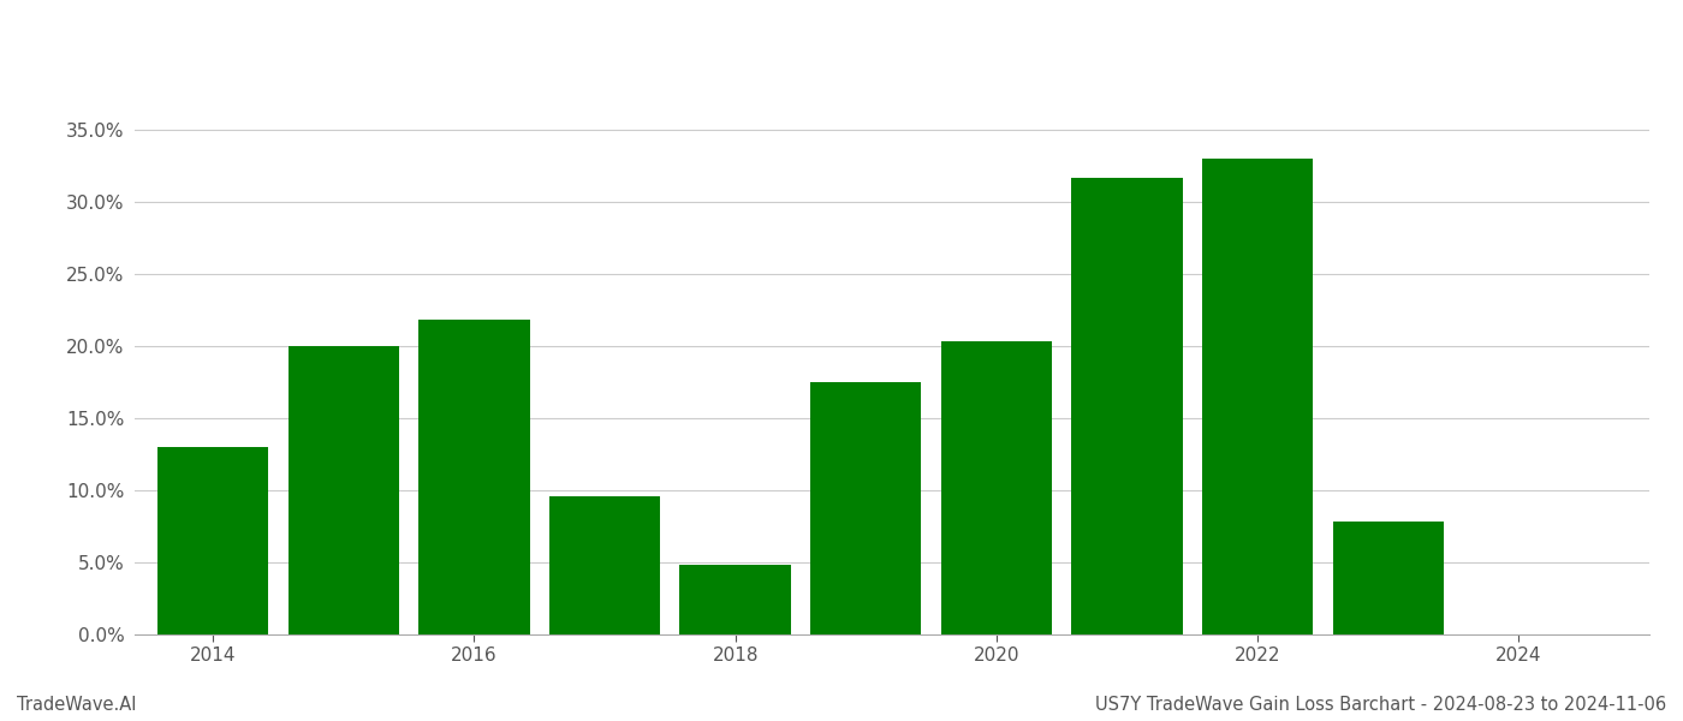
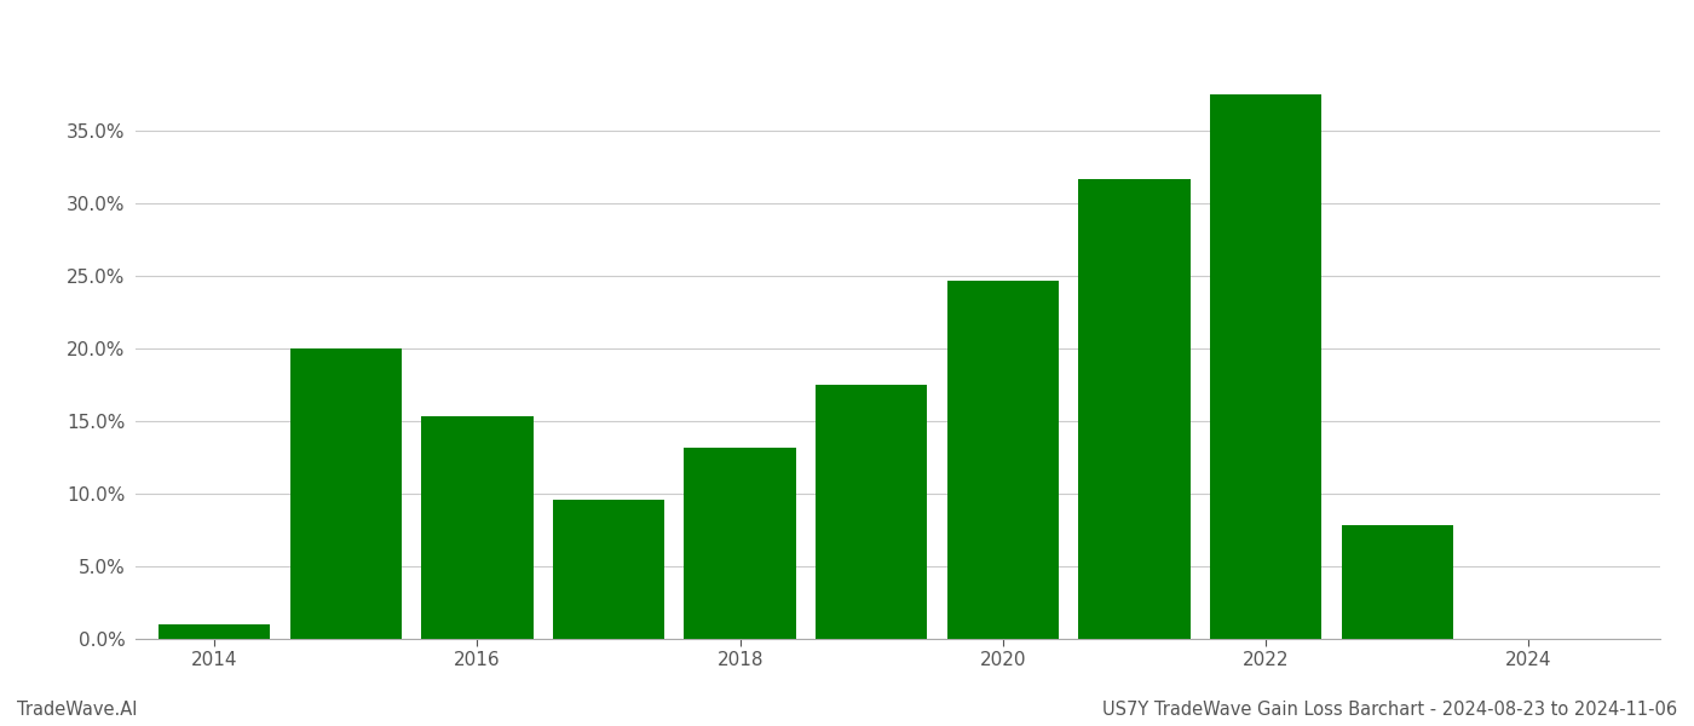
2014: 13.0% -> 1.0%
2016: 21.8% -> 15.3%
2018: 4.8% -> 13.2%
2020: 20.3% -> 24.7%
2022: 33.0% -> 37.5%
